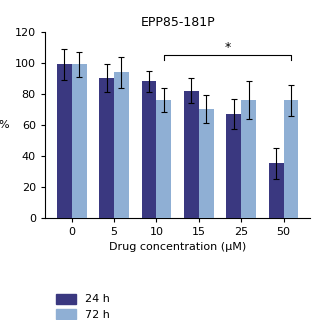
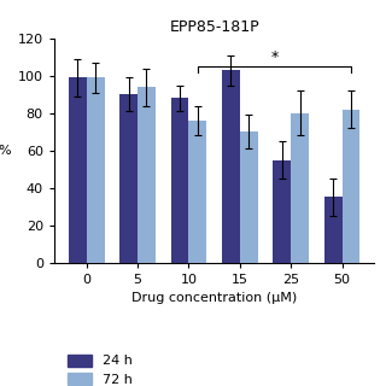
24 h/15: 82 -> 103
24 h/25: 67 -> 55
72 h/25: 76 -> 80
72 h/50: 76 -> 82
